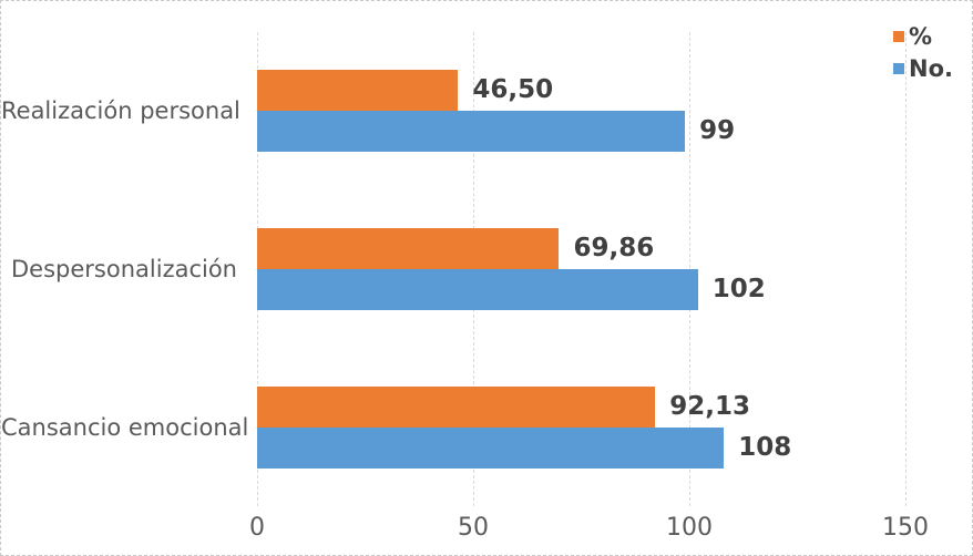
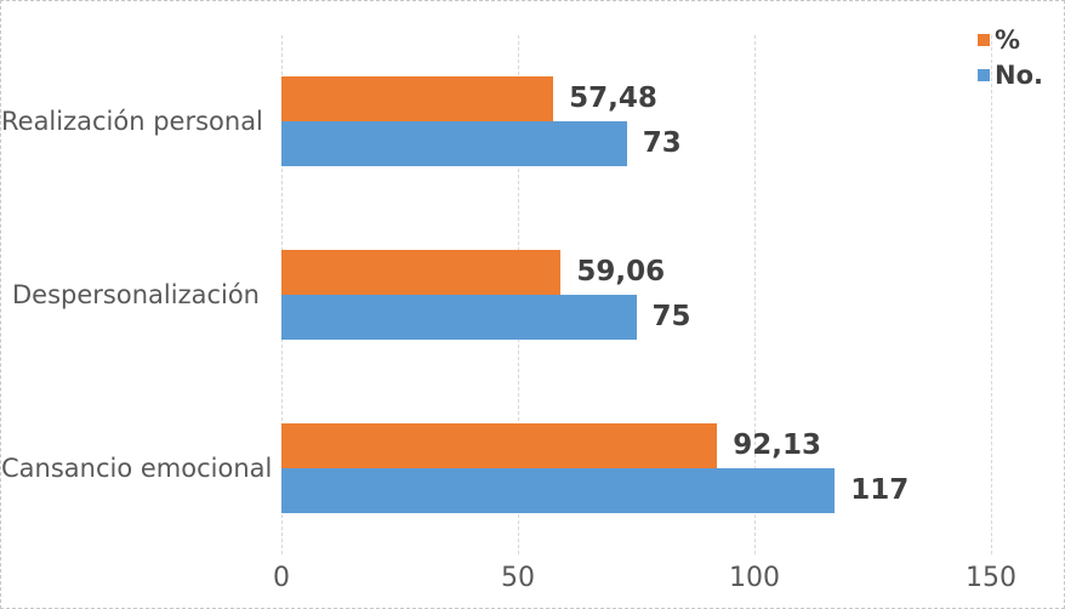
%/Realización personal: 46,50 -> 57,48
No./Realización personal: 99 -> 73
%/Despersonalización: 69,86 -> 59,06
No./Despersonalización: 102 -> 75
No./Cansancio emocional: 108 -> 117
